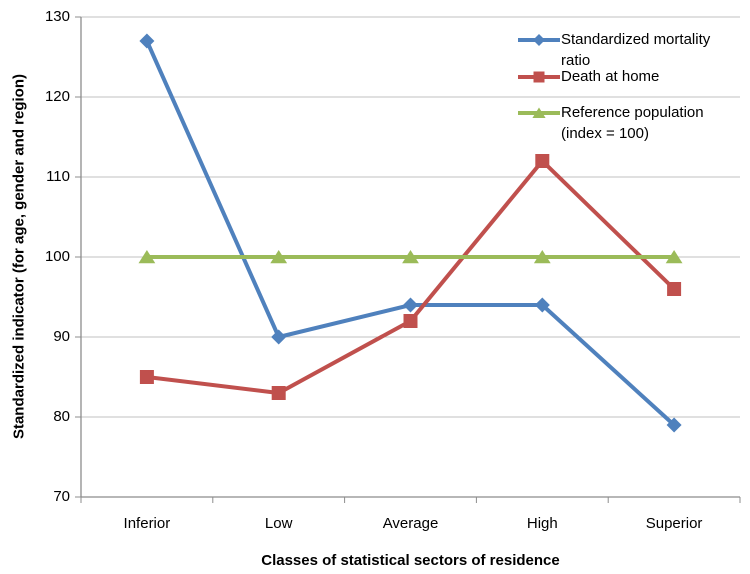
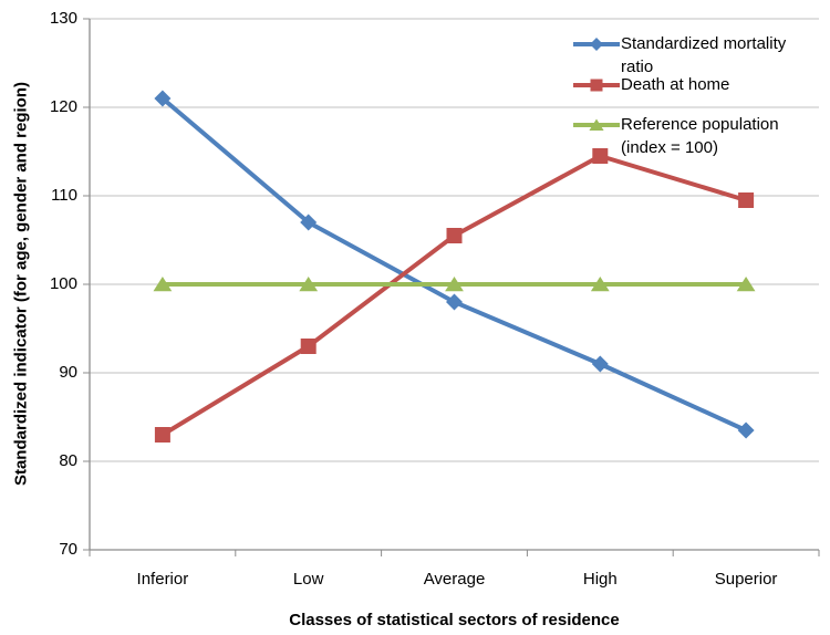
Standardized mortality ratio/Inferior: 127 -> 121
Death at home/Inferior: 85 -> 83
Standardized mortality ratio/Low: 90 -> 107
Death at home/Low: 83 -> 93
Standardized mortality ratio/Average: 94 -> 98
Death at home/Average: 92 -> 106
Standardized mortality ratio/High: 94 -> 91
Death at home/High: 112 -> 114
Standardized mortality ratio/Superior: 79 -> 84
Death at home/Superior: 96 -> 110
